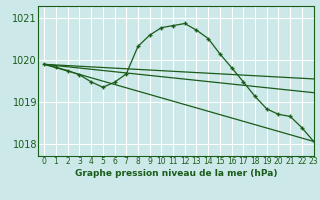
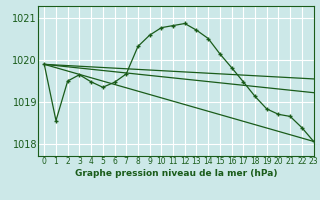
1: 1019.83 -> 1018.55
2: 1019.75 -> 1019.50
